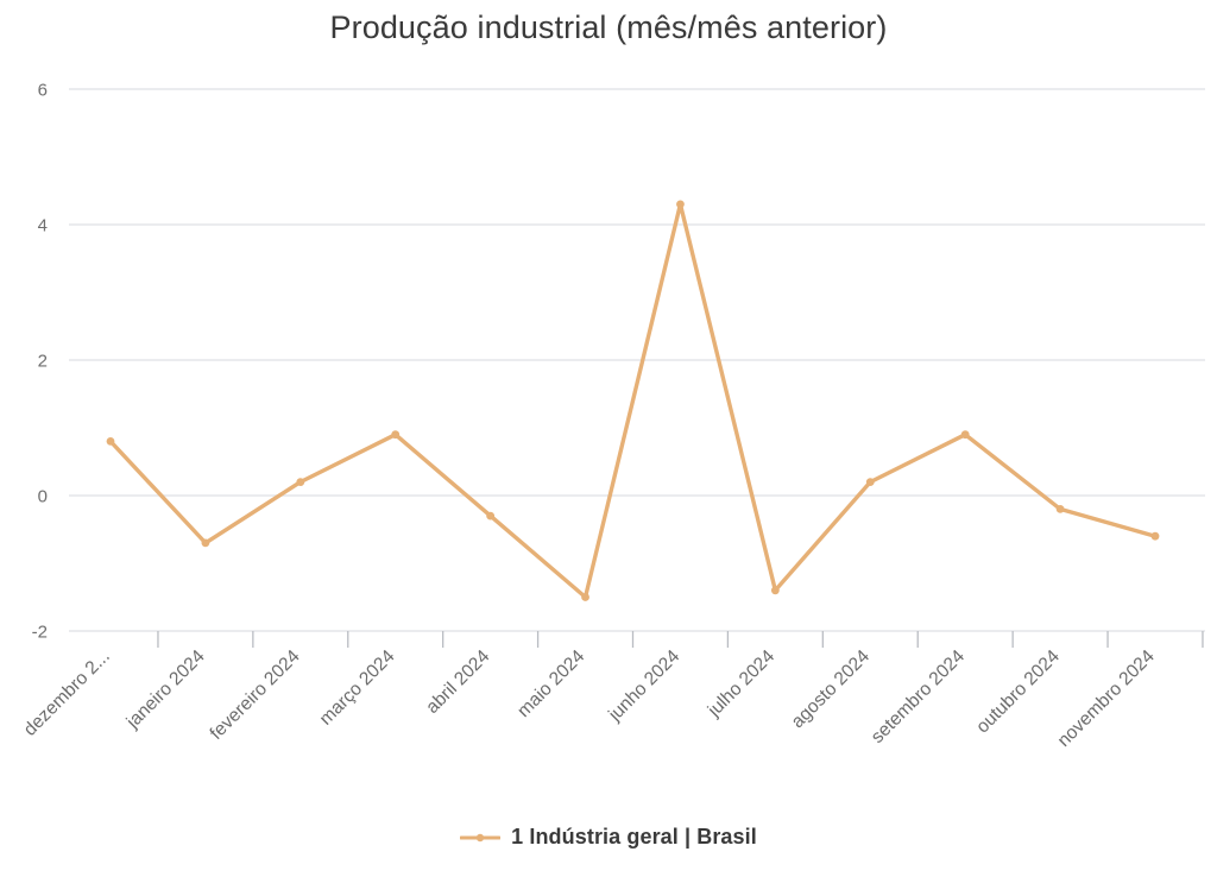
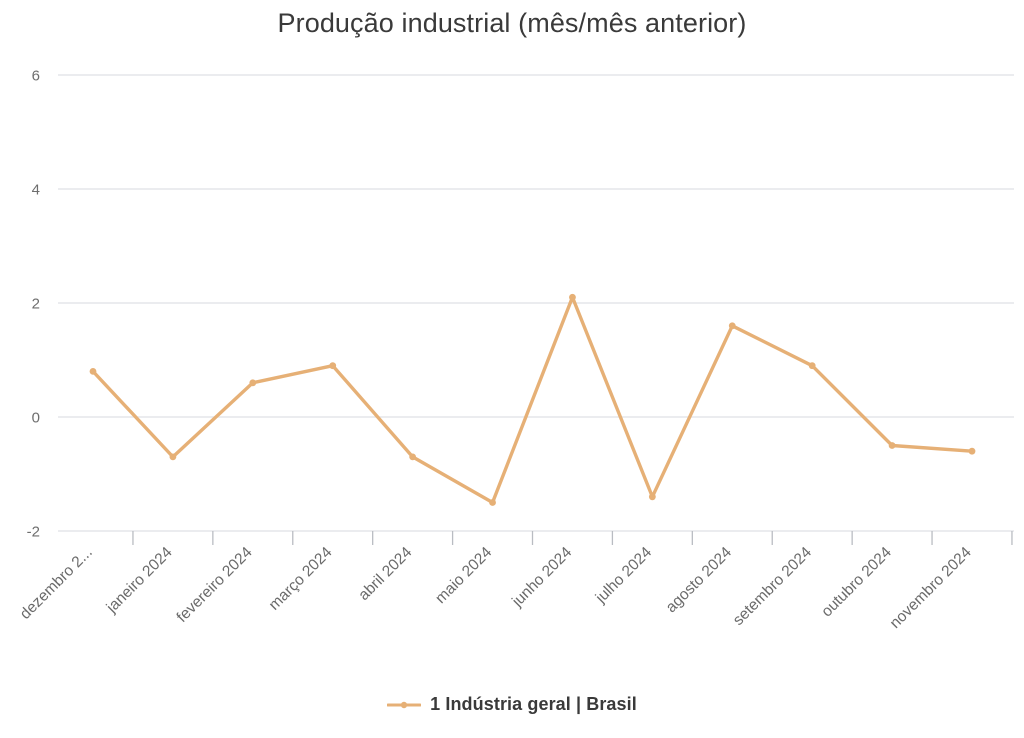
fevereiro 2024: 0.2 -> 0.6
abril 2024: -0.3 -> -0.7
junho 2024: 4.3 -> 2.1
agosto 2024: 0.2 -> 1.6
outubro 2024: -0.2 -> -0.5
